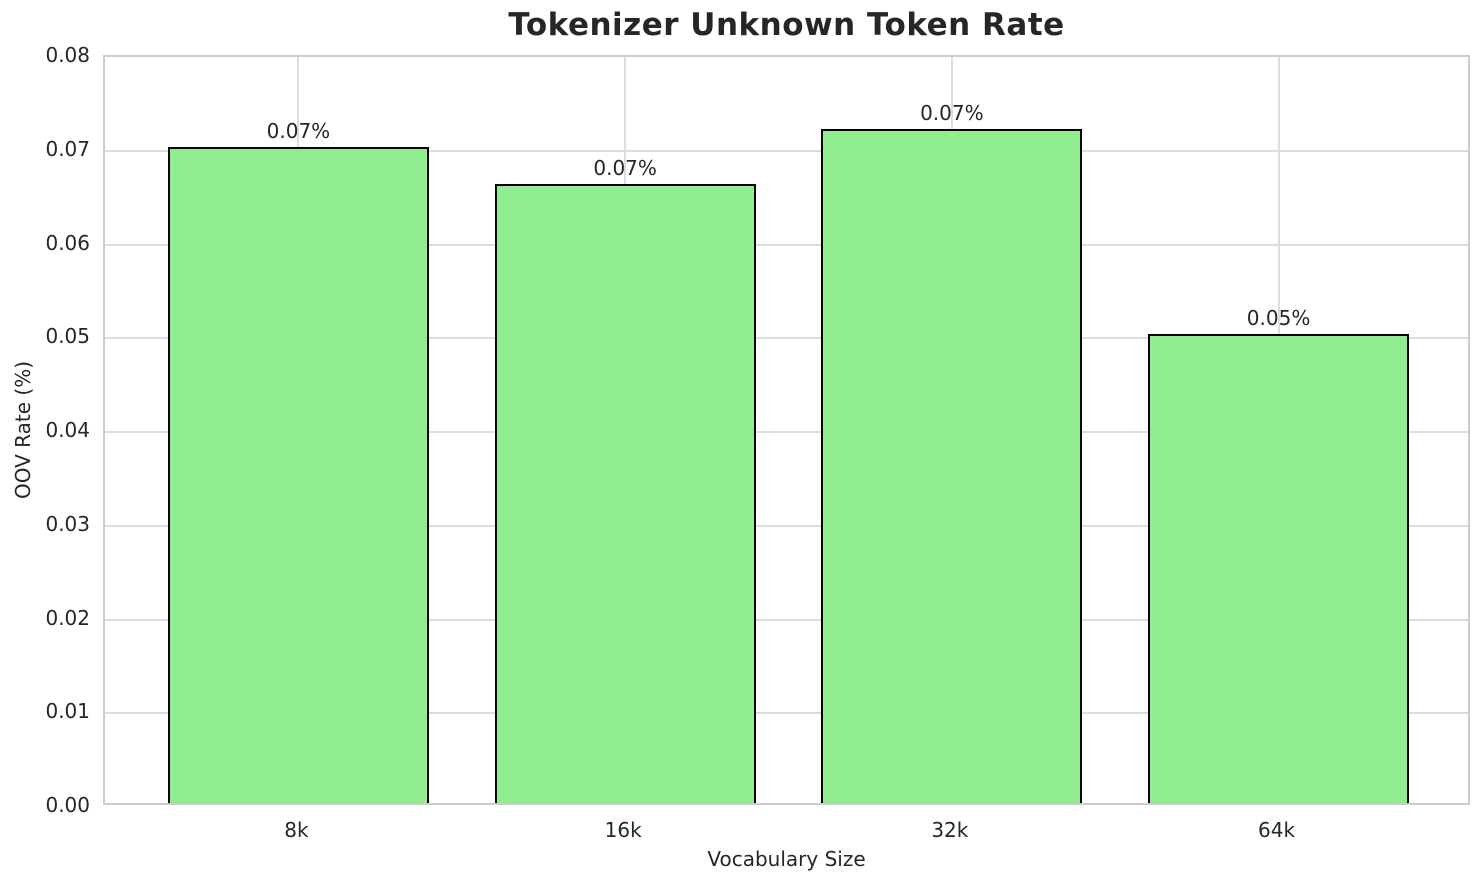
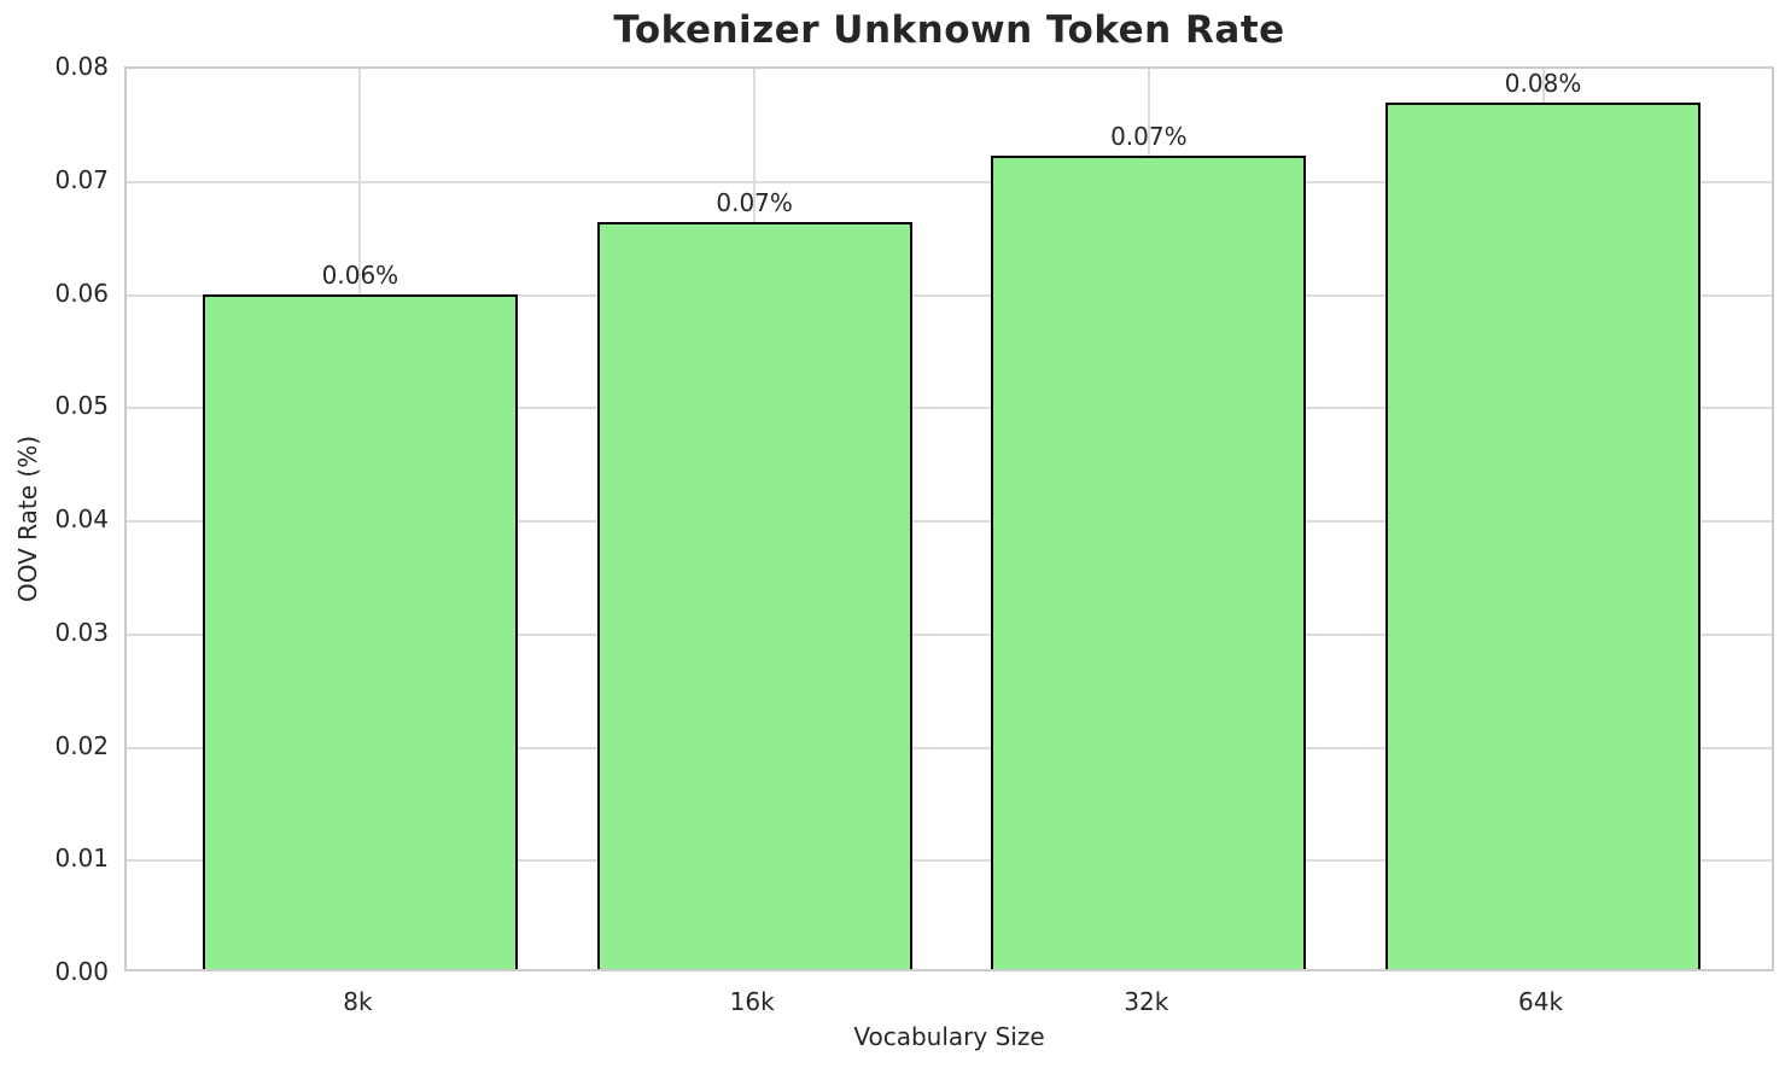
8k: 0.07% -> 0.06%
64k: 0.05% -> 0.08%
